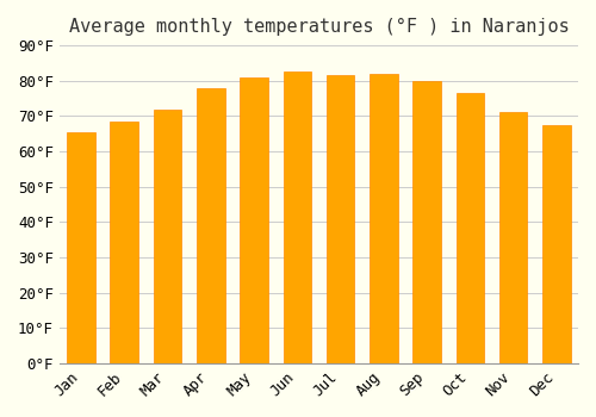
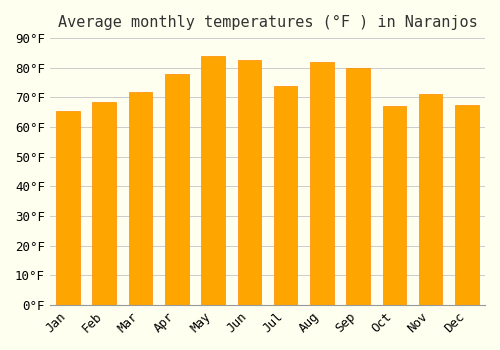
May: 81.0°F -> 84.0°F
Jul: 81.5°F -> 74.0°F
Oct: 76.5°F -> 67.0°F
